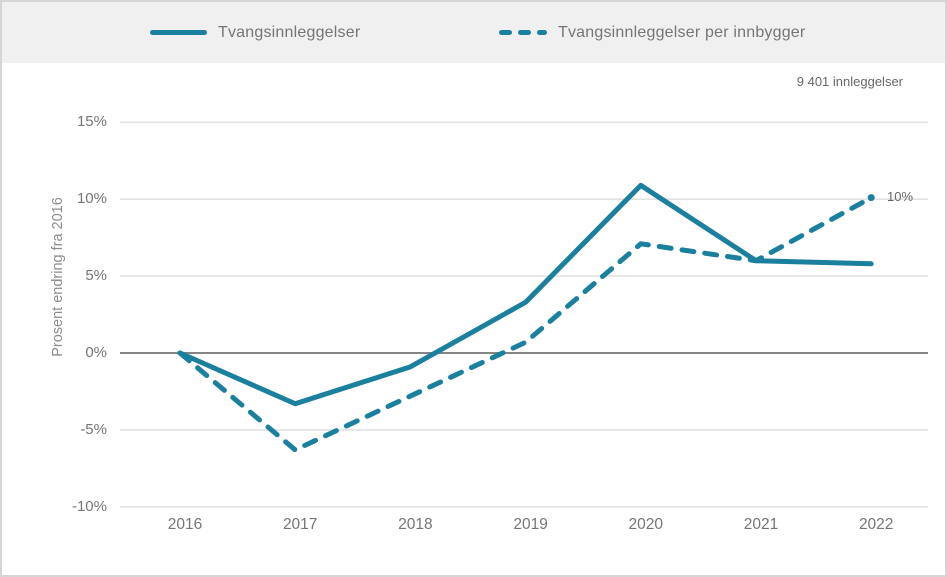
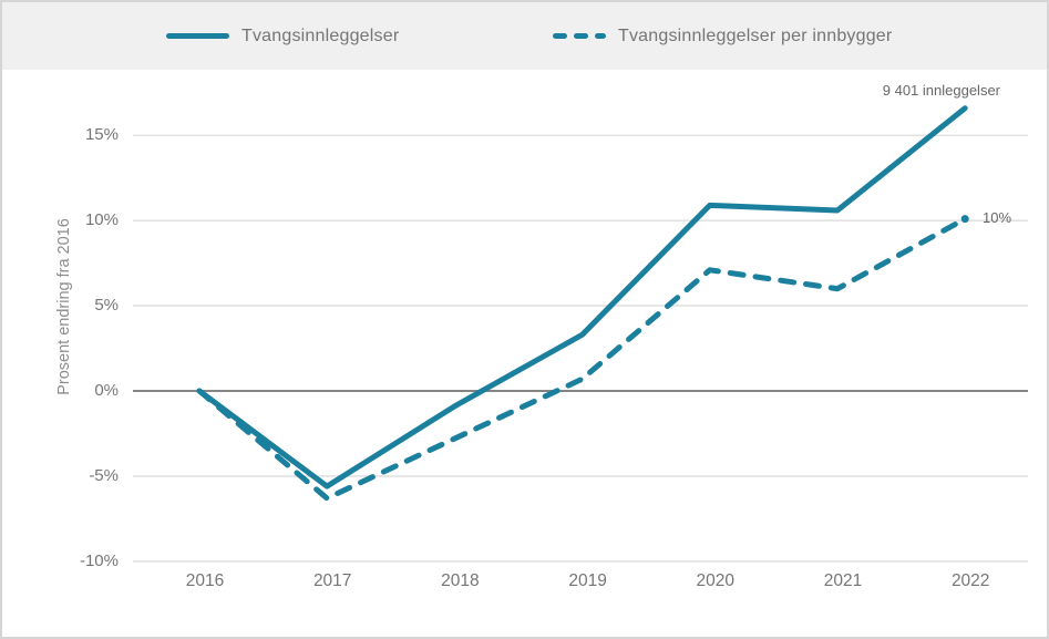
Tvangsinnleggelser/2017: -3.3% -> -5.6%
Tvangsinnleggelser/2021: 6.0% -> 10.6%
Tvangsinnleggelser/2022: 5.8% -> 16.6%
